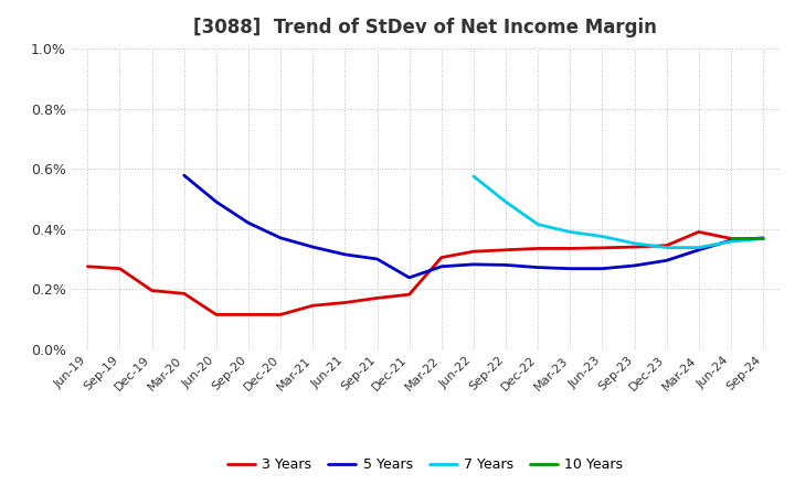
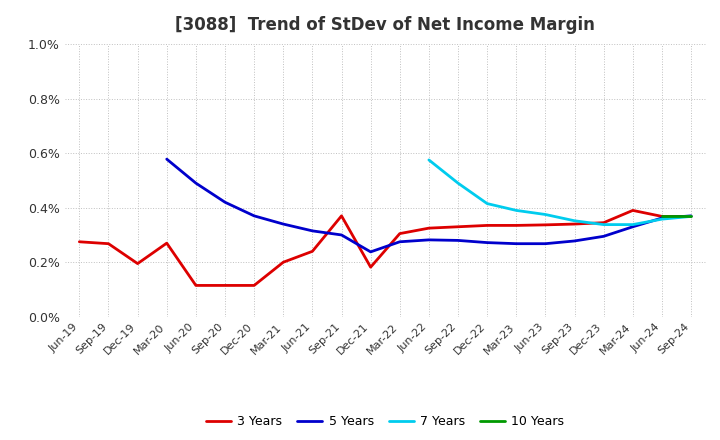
3 Years/Mar-20: 0.185% -> 0.270%
3 Years/Mar-21: 0.145% -> 0.200%
3 Years/Jun-21: 0.155% -> 0.240%
3 Years/Sep-21: 0.170% -> 0.370%
